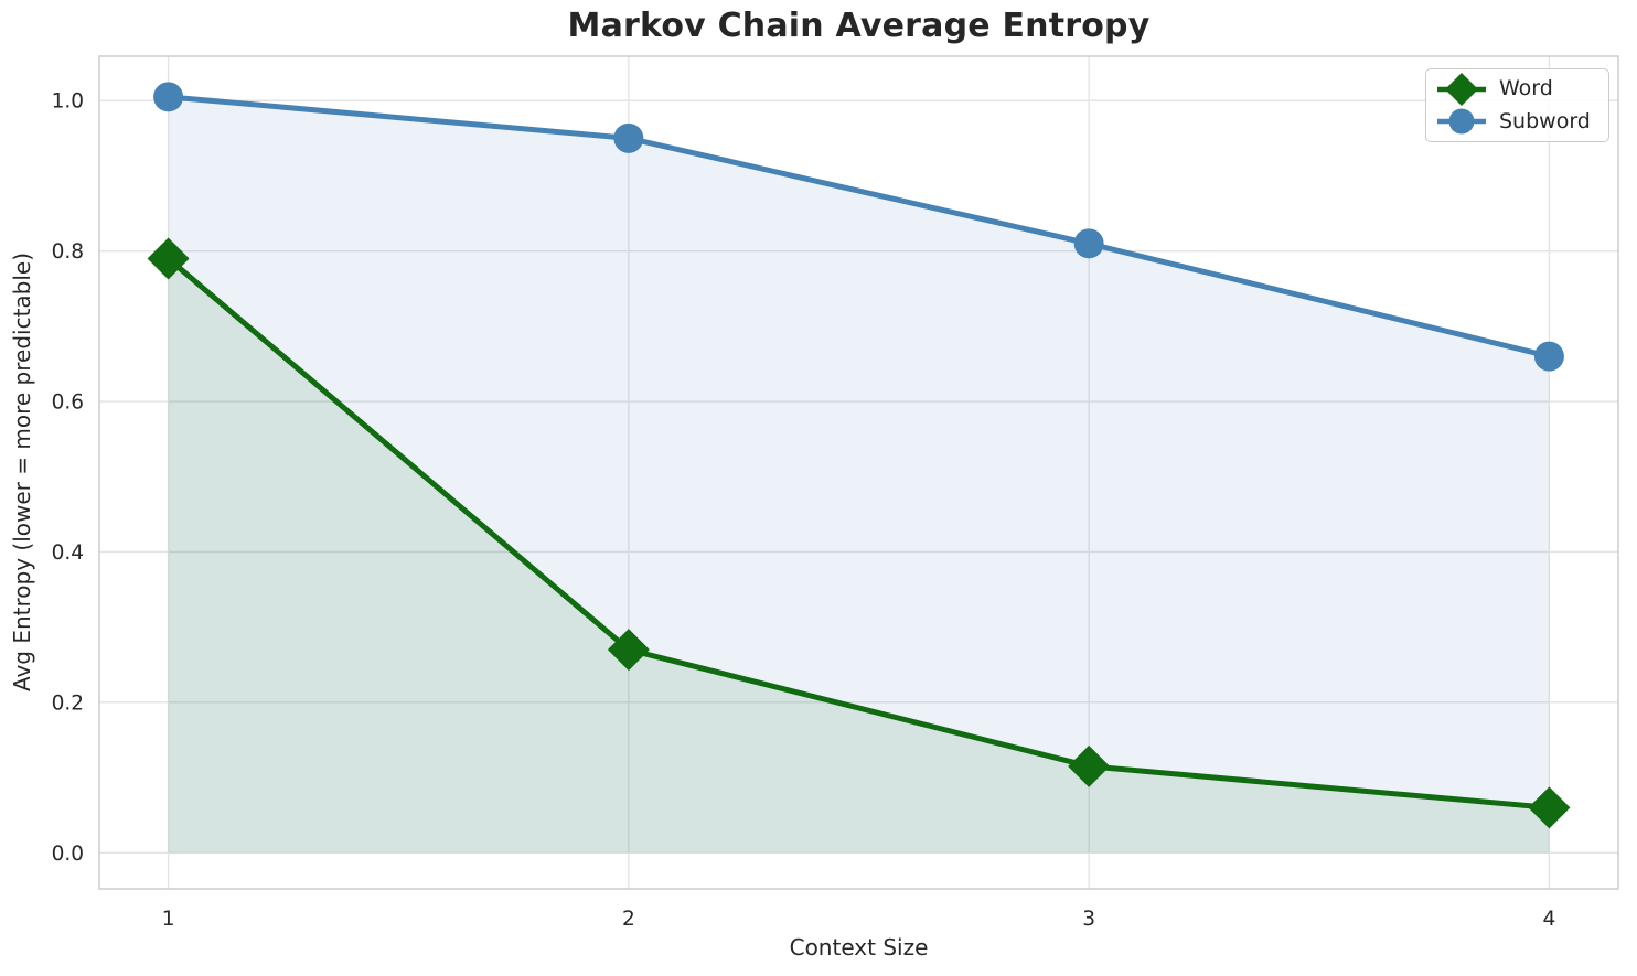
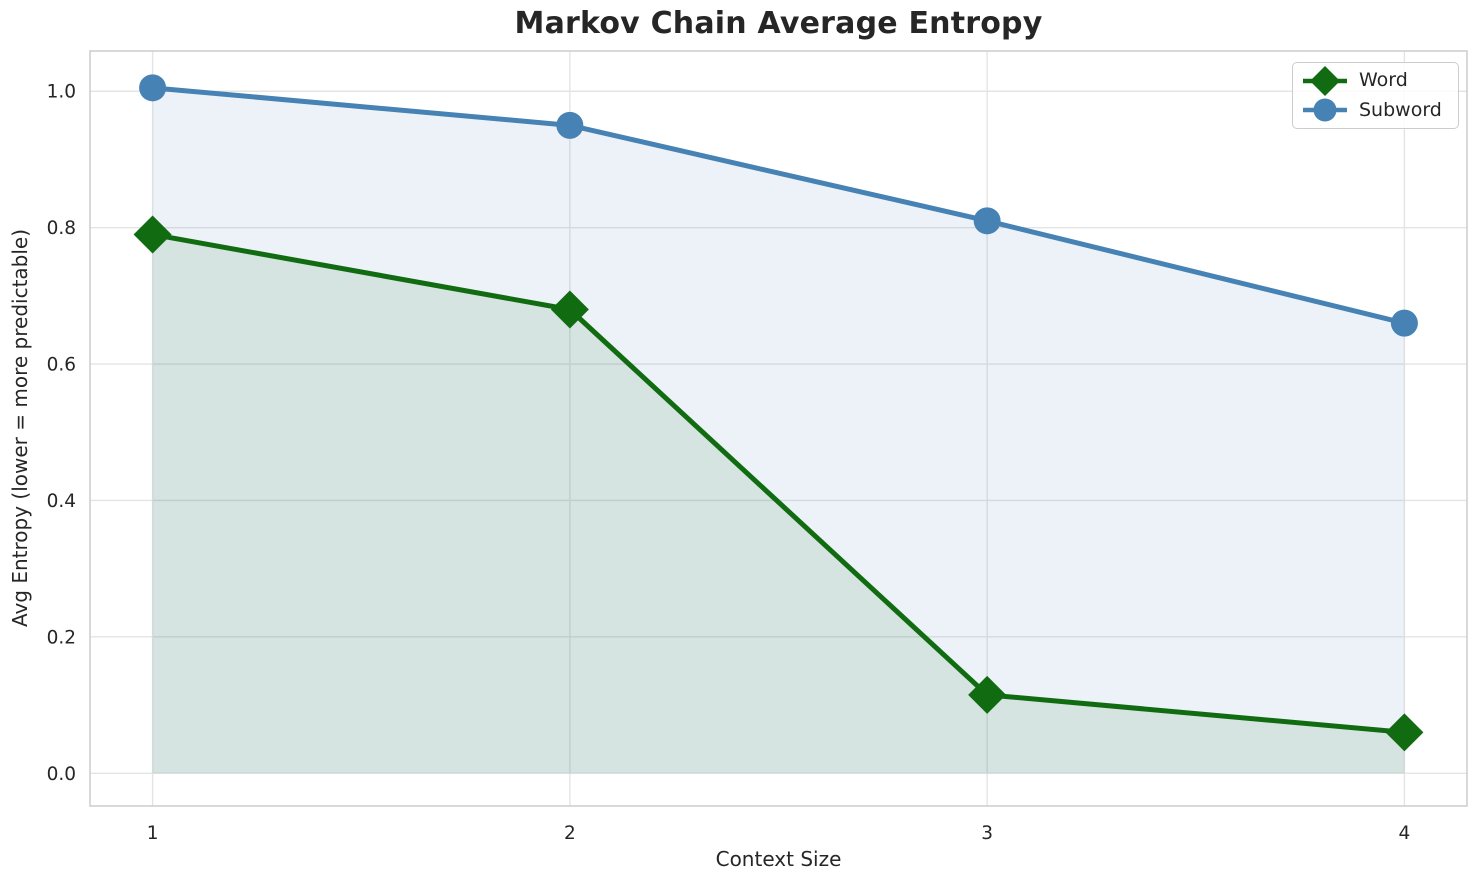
Word/2: 0.27 -> 0.68
